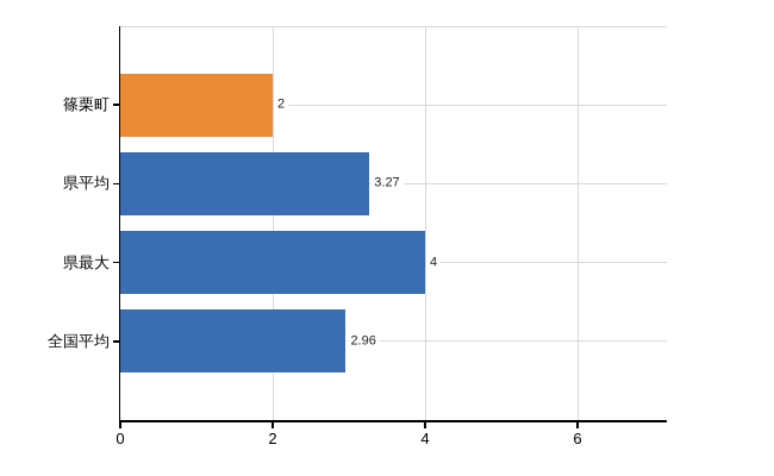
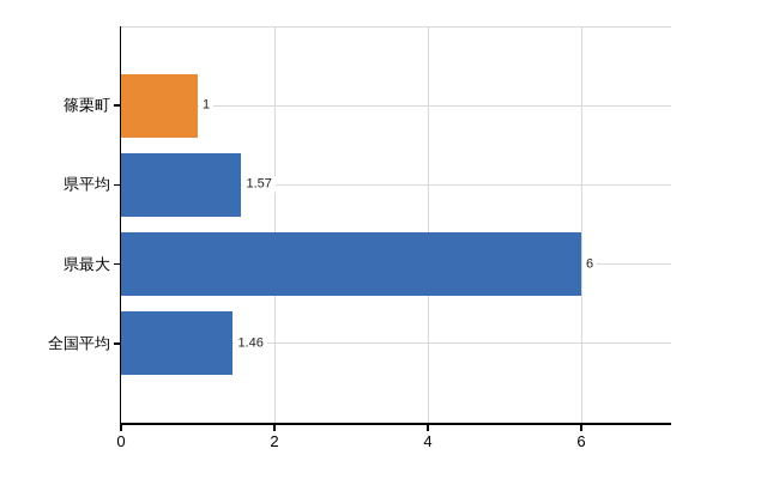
篠栗町: 2 -> 1
県平均: 3.27 -> 1.57
県最大: 4 -> 6
全国平均: 2.96 -> 1.46
